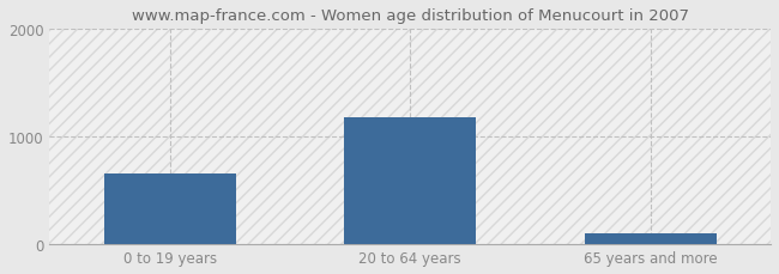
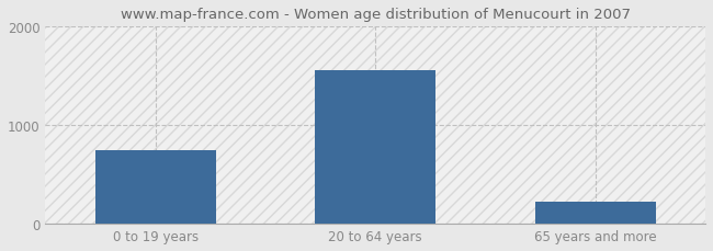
0 to 19 years: 660 -> 750
20 to 64 years: 1180 -> 1550
65 years and more: 100 -> 230
